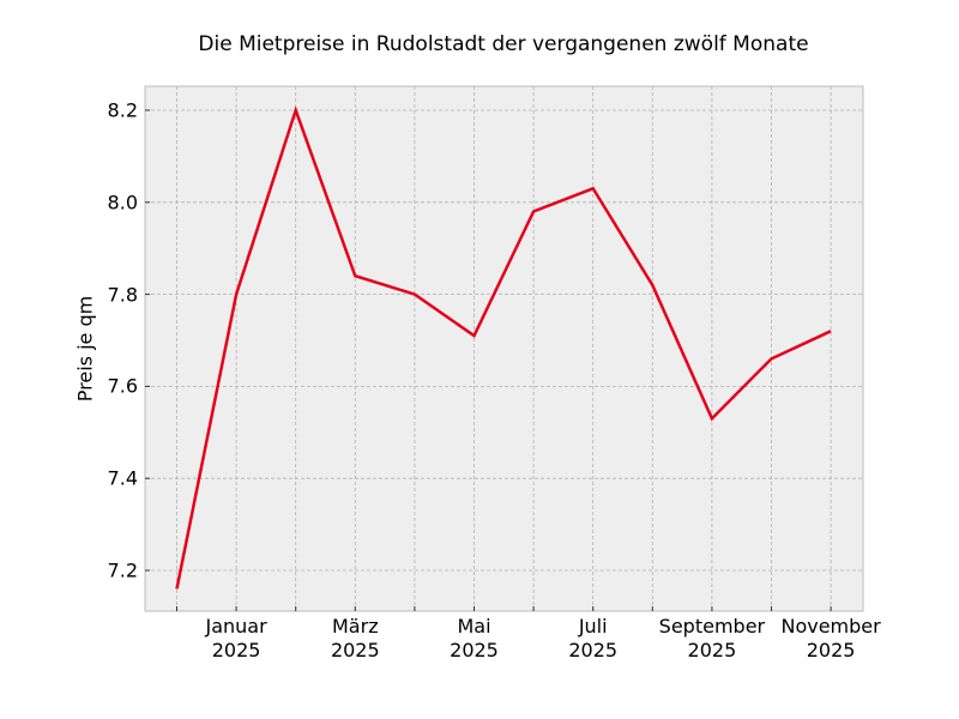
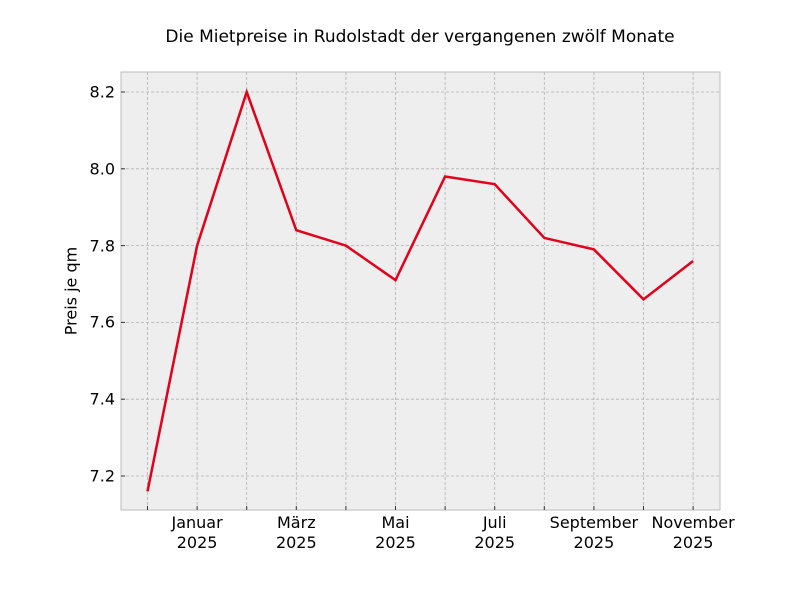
Juli 2025: 8.03 -> 7.96
September 2025: 7.53 -> 7.79
November 2025: 7.72 -> 7.76
